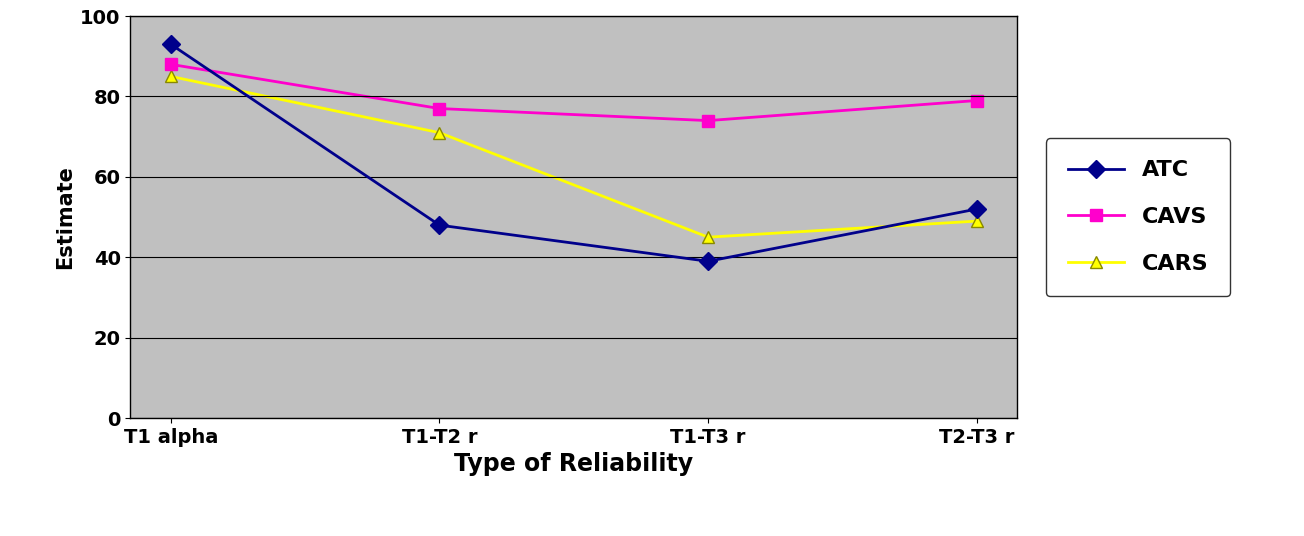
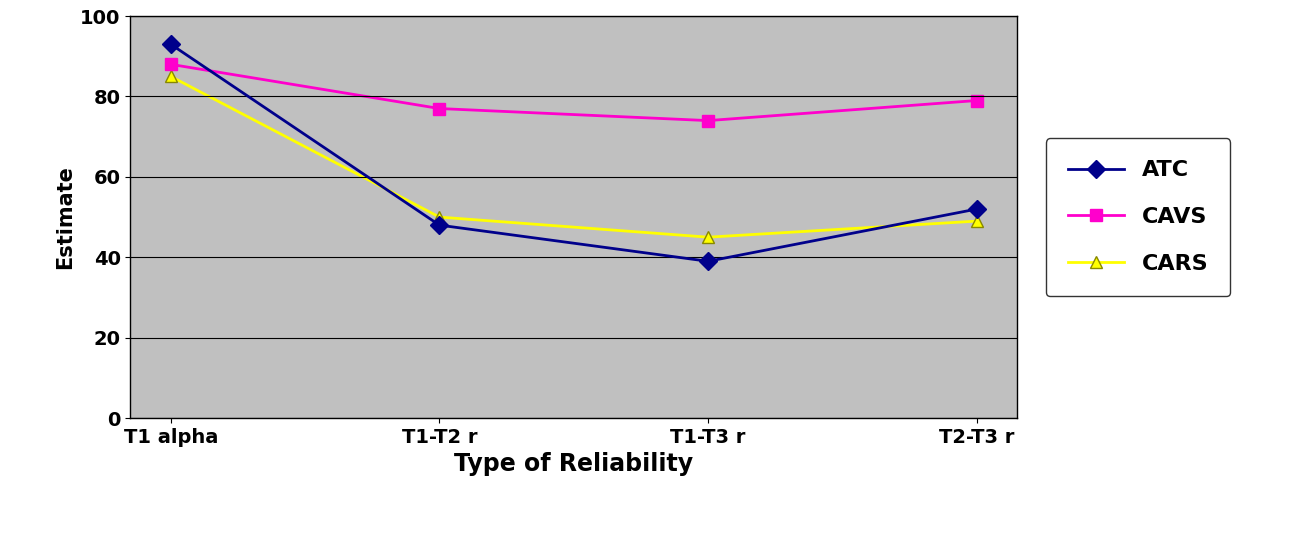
CARS/T1-T2 r: 71 -> 50
